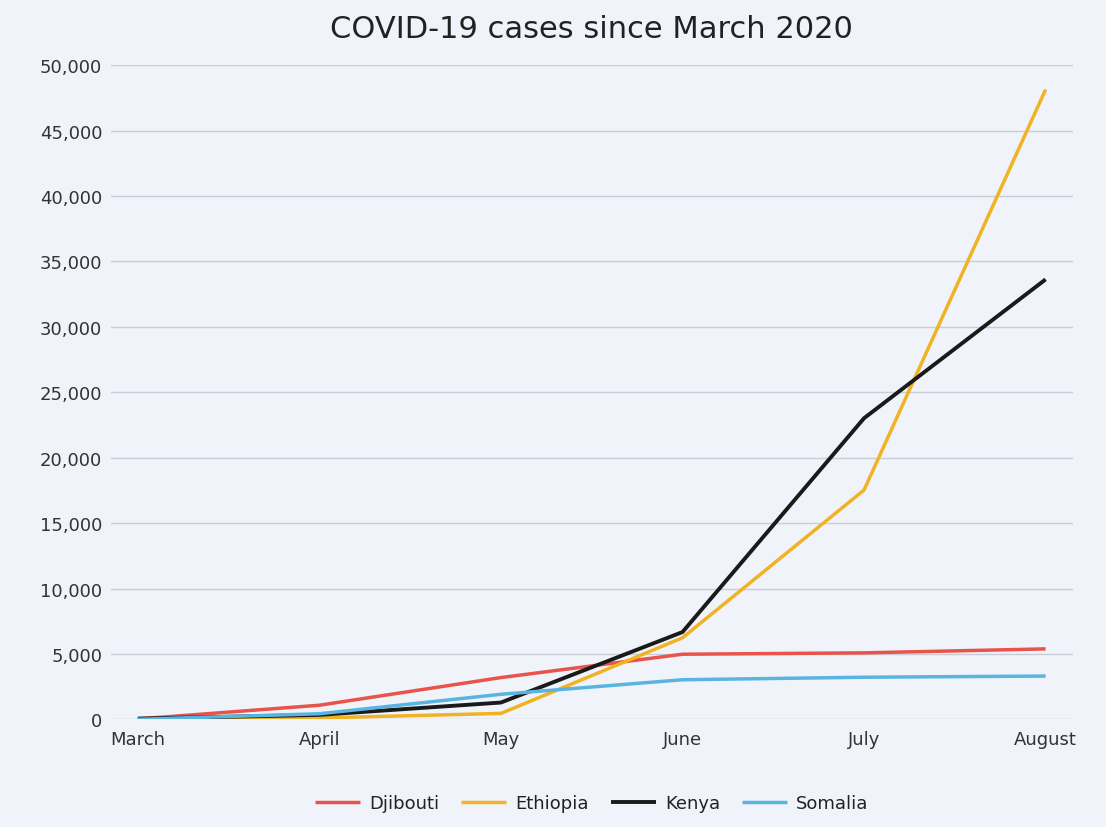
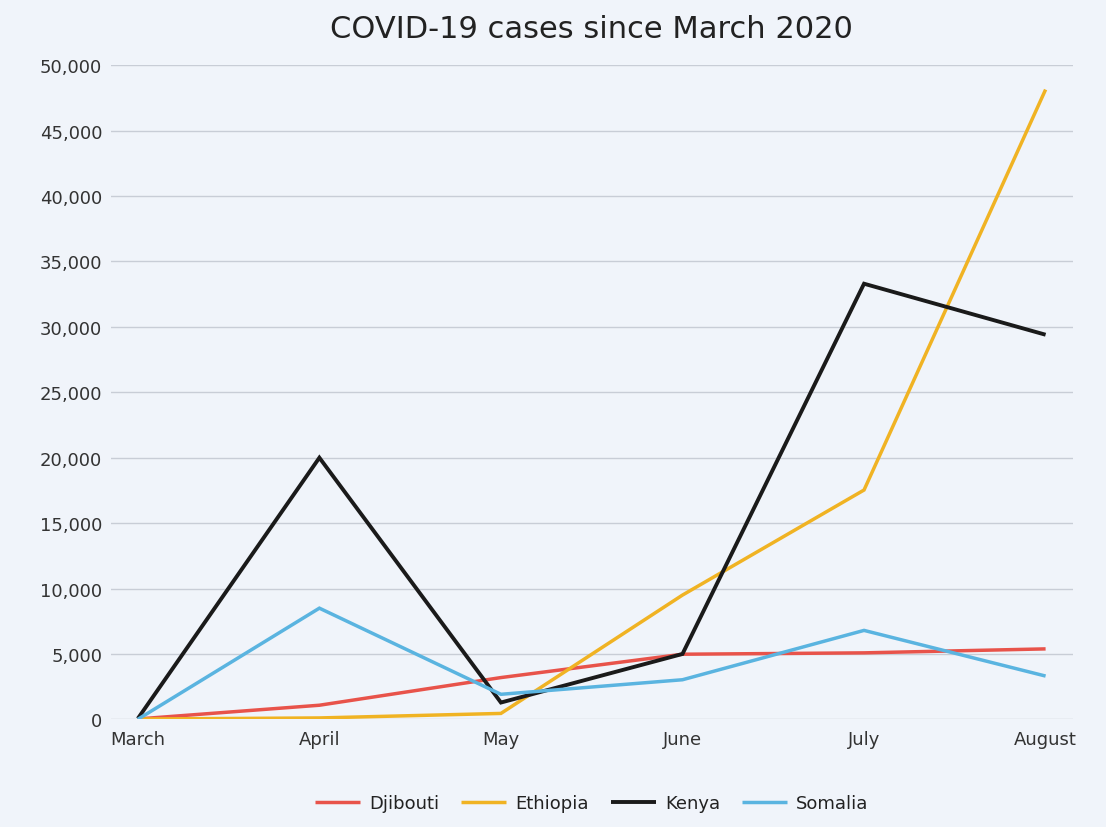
Kenya/April: 300 -> 20,000
Somalia/April: 400 -> 8,500
Ethiopia/June: 6,200 -> 9,500
Kenya/June: 6,700 -> 5,000
Kenya/July: 23,000 -> 33,300
Somalia/July: 3,200 -> 6,800
Kenya/August: 33,600 -> 29,400
